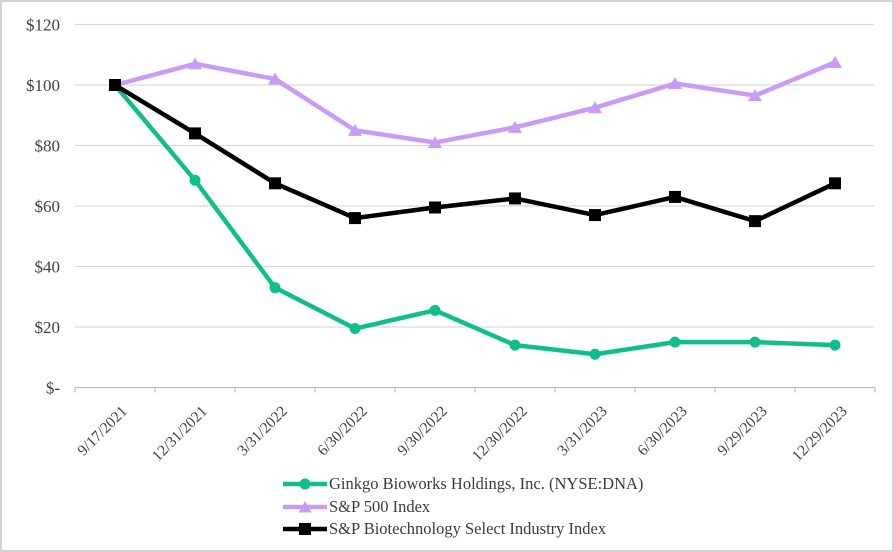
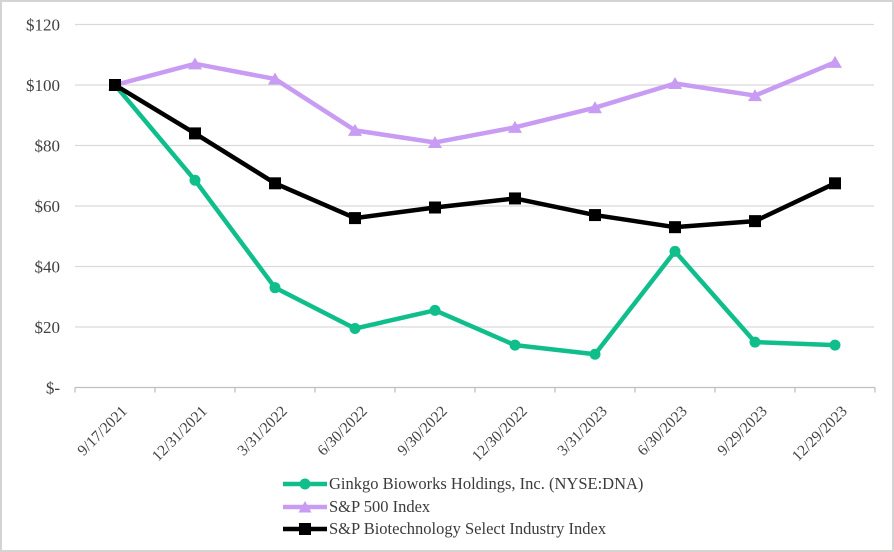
Ginkgo Bioworks Holdings, Inc. (NYSE:DNA)/6/30/2023: $15 -> $45
S&P Biotechnology Select Industry Index/6/30/2023: $63 -> $53
